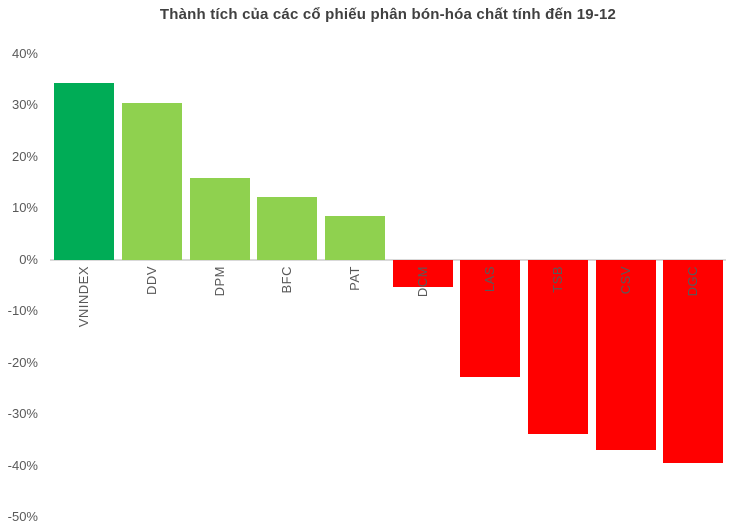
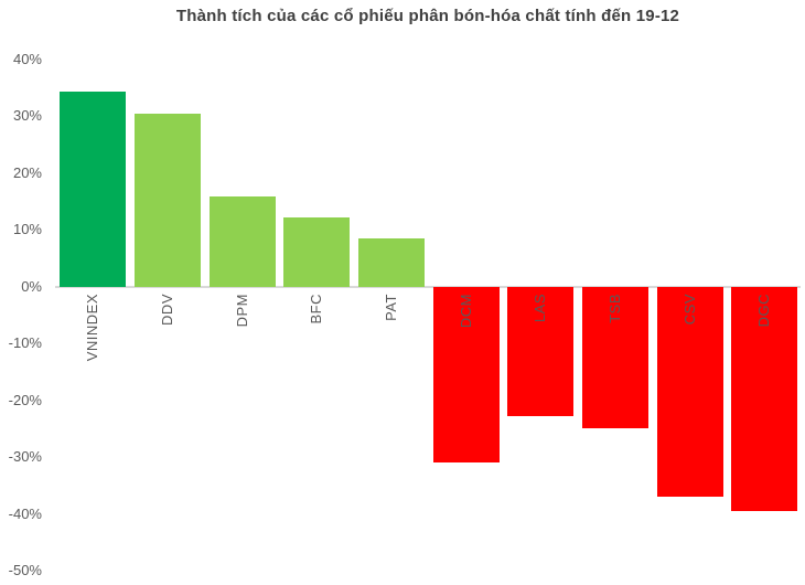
DCM: -5% -> -31%
TSB: -34% -> -25%
